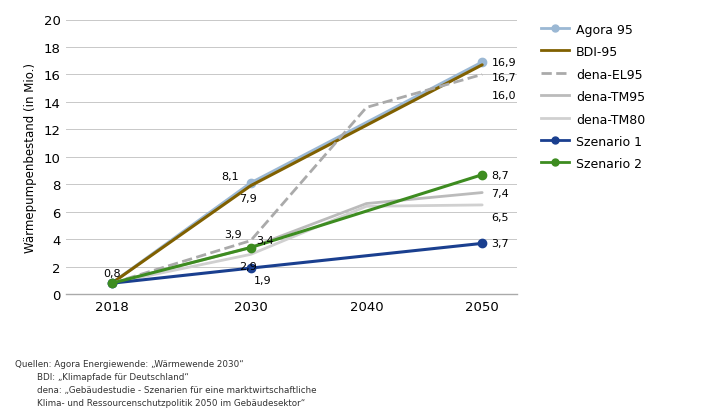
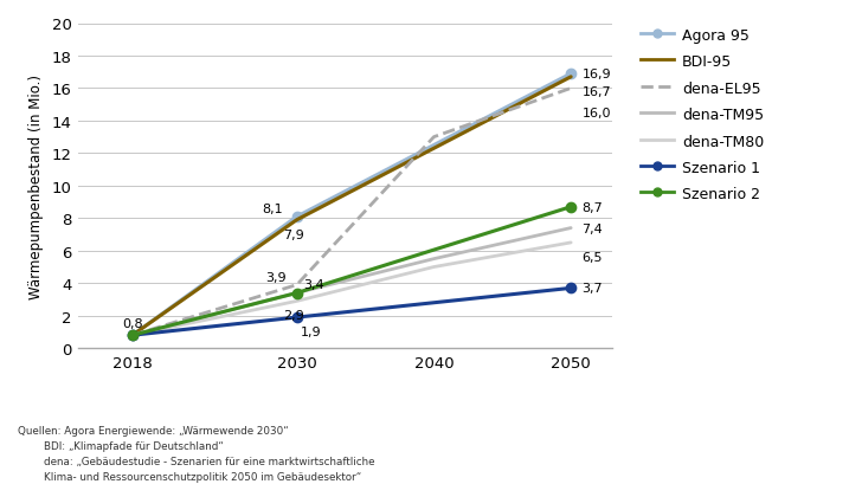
dena-EL95/2040: 13.6 -> 13.0
dena-TM95/2040: 6.6 -> 5.5
dena-TM80/2040: 6.4 -> 5.0
